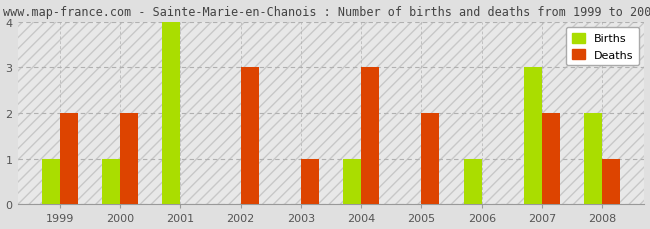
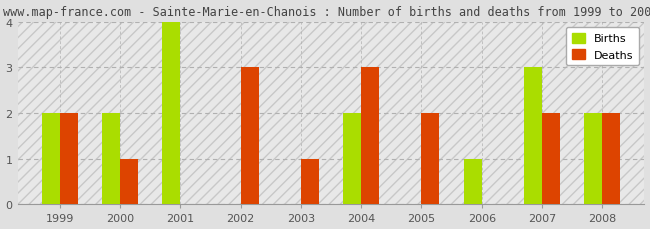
Births/1999: 1 -> 2
Births/2000: 1 -> 2
Deaths/2000: 2 -> 1
Births/2004: 1 -> 2
Deaths/2008: 1 -> 2
